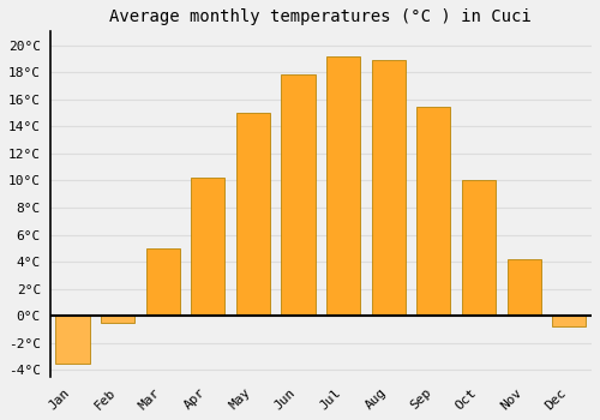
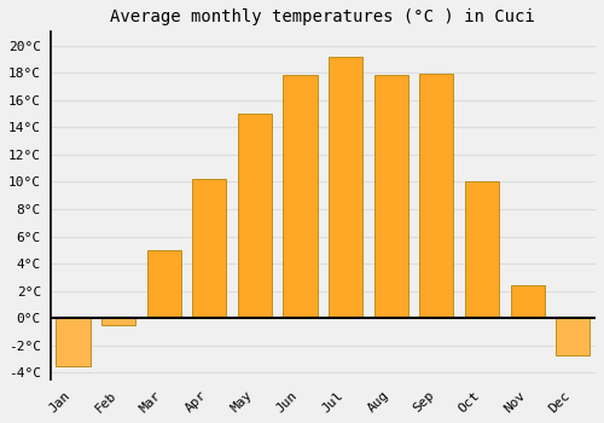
Aug: 18.9°C -> 17.8°C
Sep: 15.4°C -> 17.9°C
Nov: 4.2°C -> 2.4°C
Dec: -0.8°C -> -2.7°C
